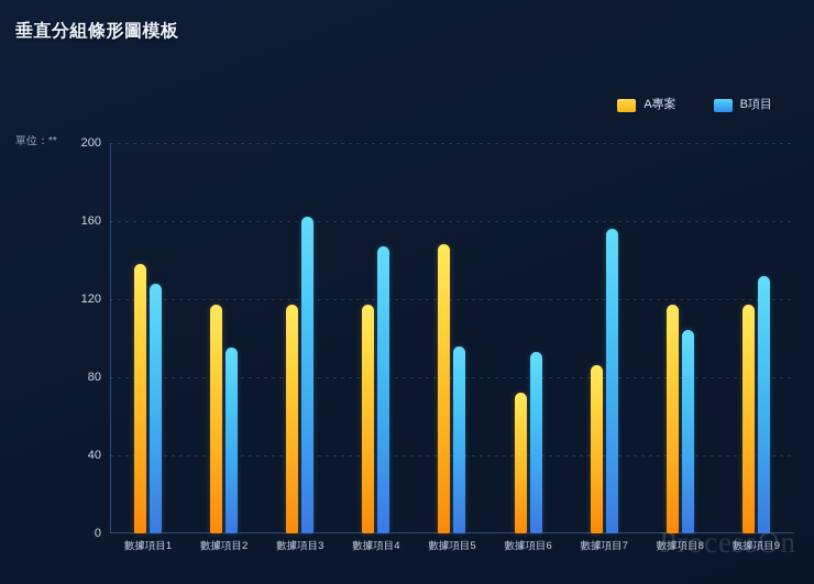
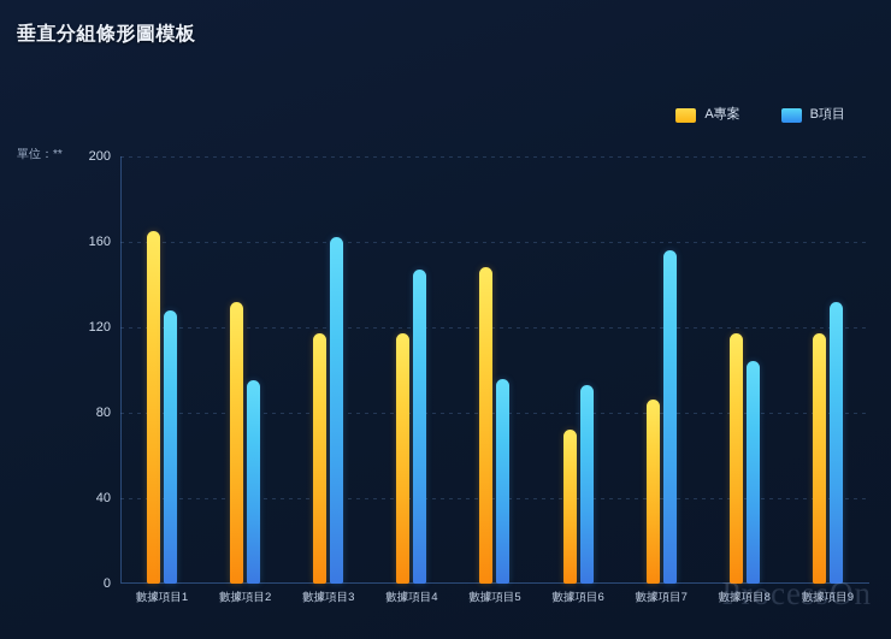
A專案/數據項目1: 138 -> 165
A專案/數據項目2: 117 -> 132
